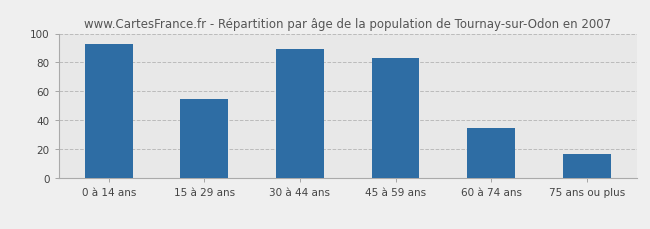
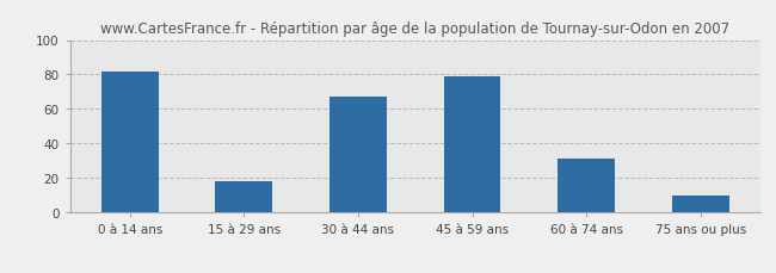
0 à 14 ans: 93 -> 82
15 à 29 ans: 55 -> 18
30 à 44 ans: 89 -> 67
45 à 59 ans: 83 -> 79
60 à 74 ans: 35 -> 31
75 ans ou plus: 17 -> 10
